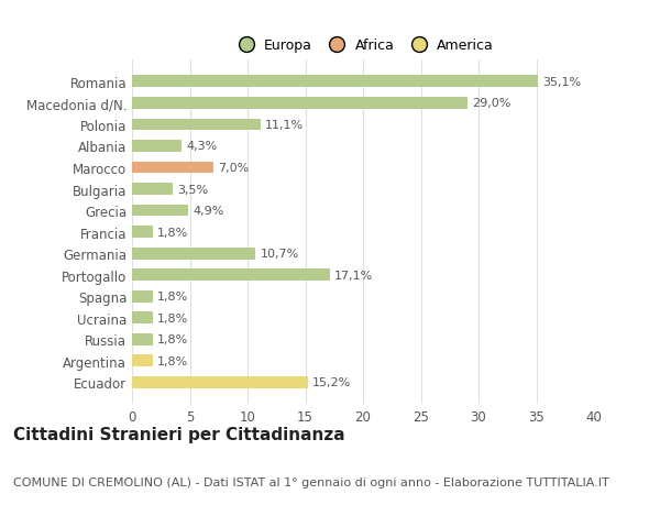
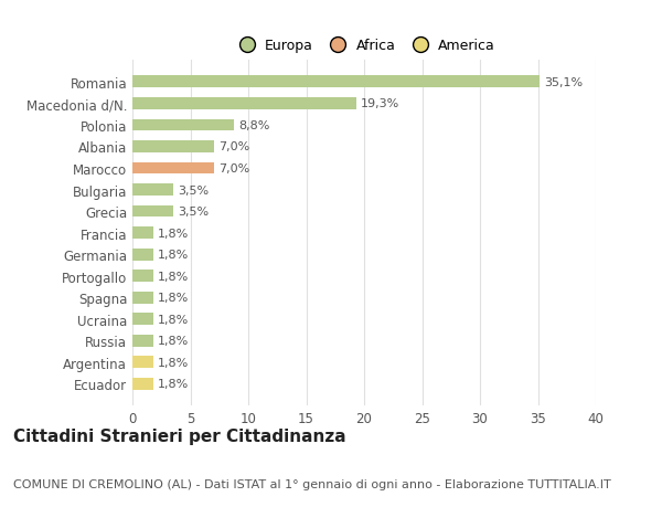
Macedonia d/N.: 29,0% -> 19,3%
Polonia: 11,1% -> 8,8%
Albania: 4,3% -> 7,0%
Grecia: 4,9% -> 3,5%
Germania: 10,7% -> 1,8%
Portogallo: 17,1% -> 1,8%
Ecuador: 15,2% -> 1,8%
